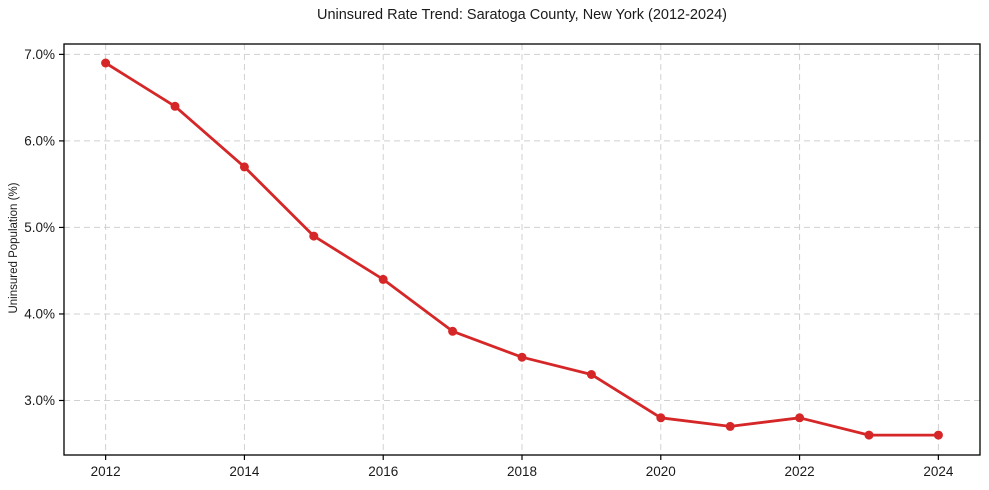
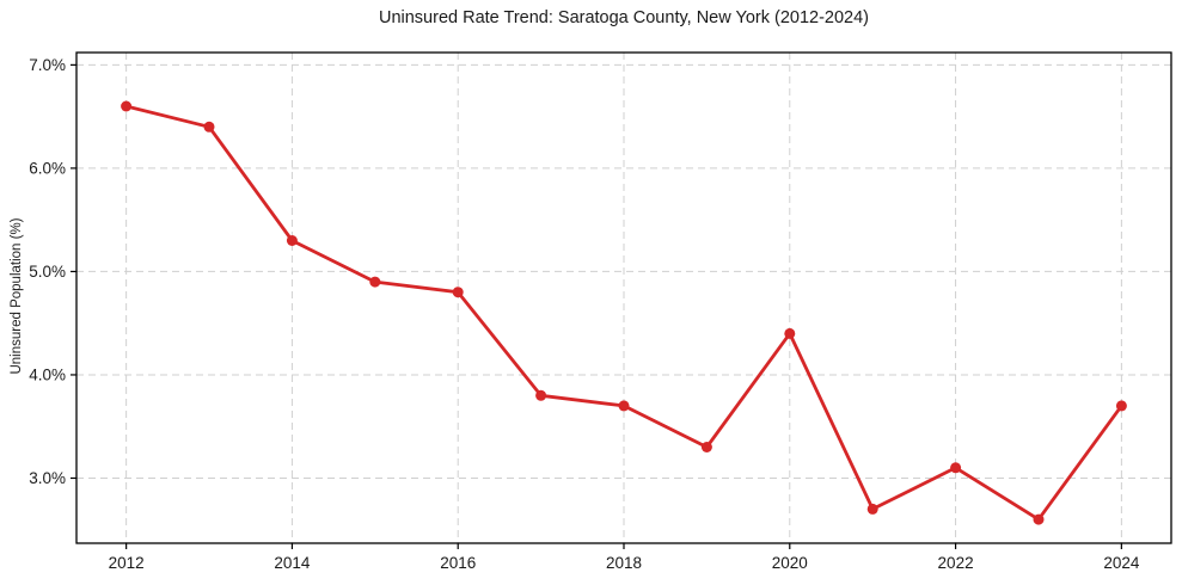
2012: 6.9% -> 6.6%
2014: 5.7% -> 5.3%
2016: 4.4% -> 4.8%
2018: 3.5% -> 3.7%
2020: 2.8% -> 4.4%
2022: 2.8% -> 3.1%
2024: 2.6% -> 3.7%
